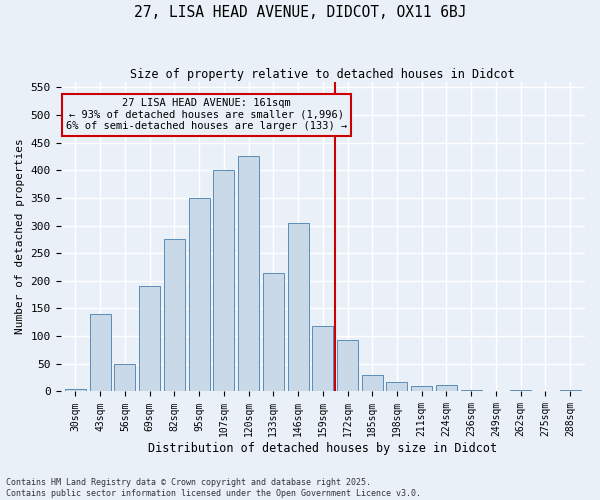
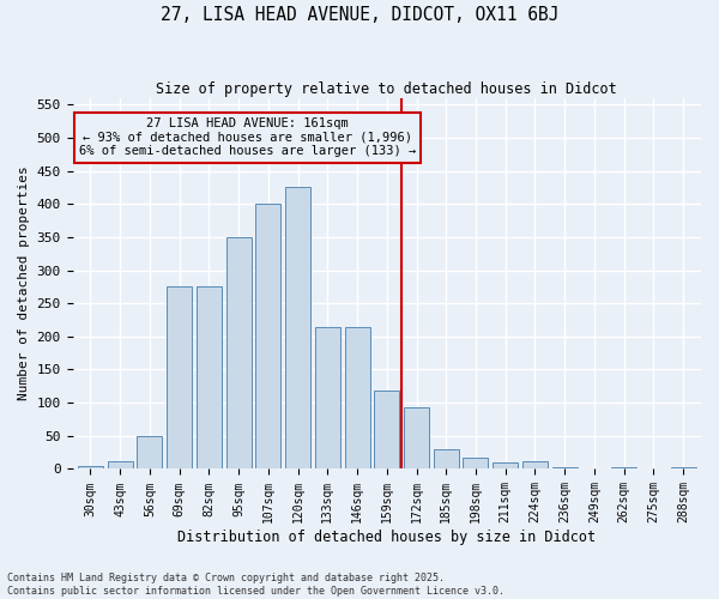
43sqm: 140 -> 12
69sqm: 190 -> 275
146sqm: 304 -> 215
